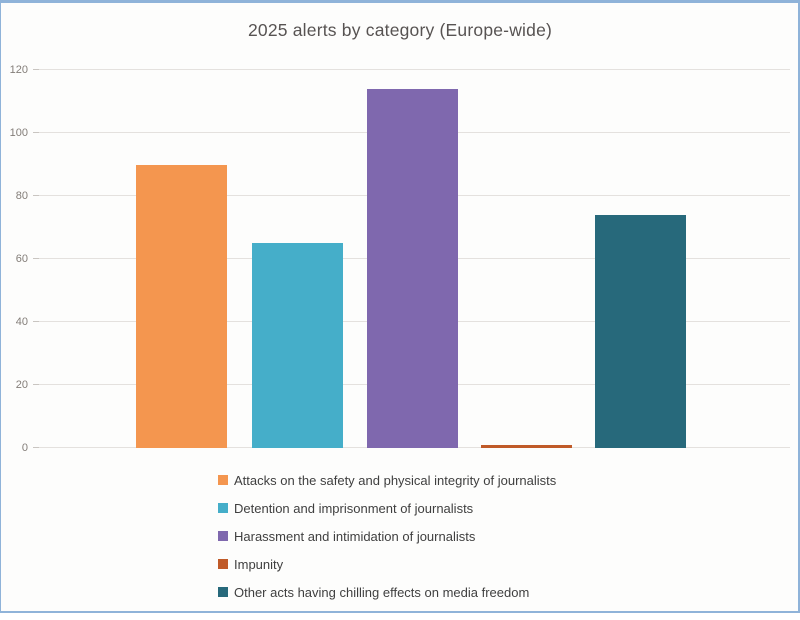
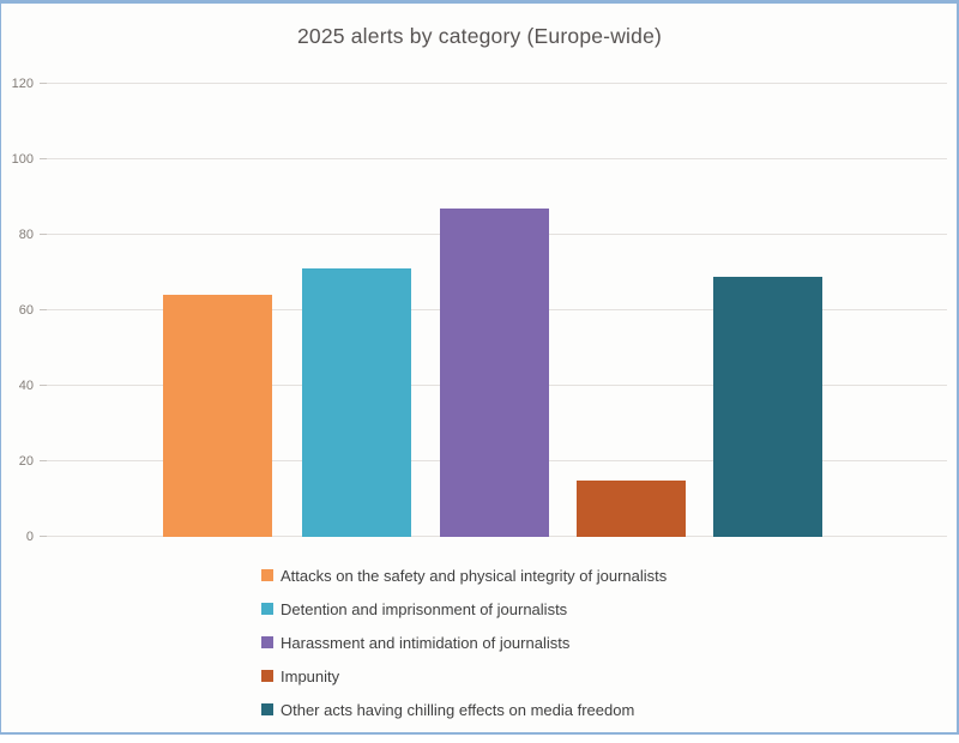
Attacks on the safety and physical integrity of journalists: 90 -> 64
Detention and imprisonment of journalists: 65 -> 71
Harassment and intimidation of journalists: 114 -> 87
Impunity: 1 -> 15
Other acts having chilling effects on media freedom: 74 -> 69
